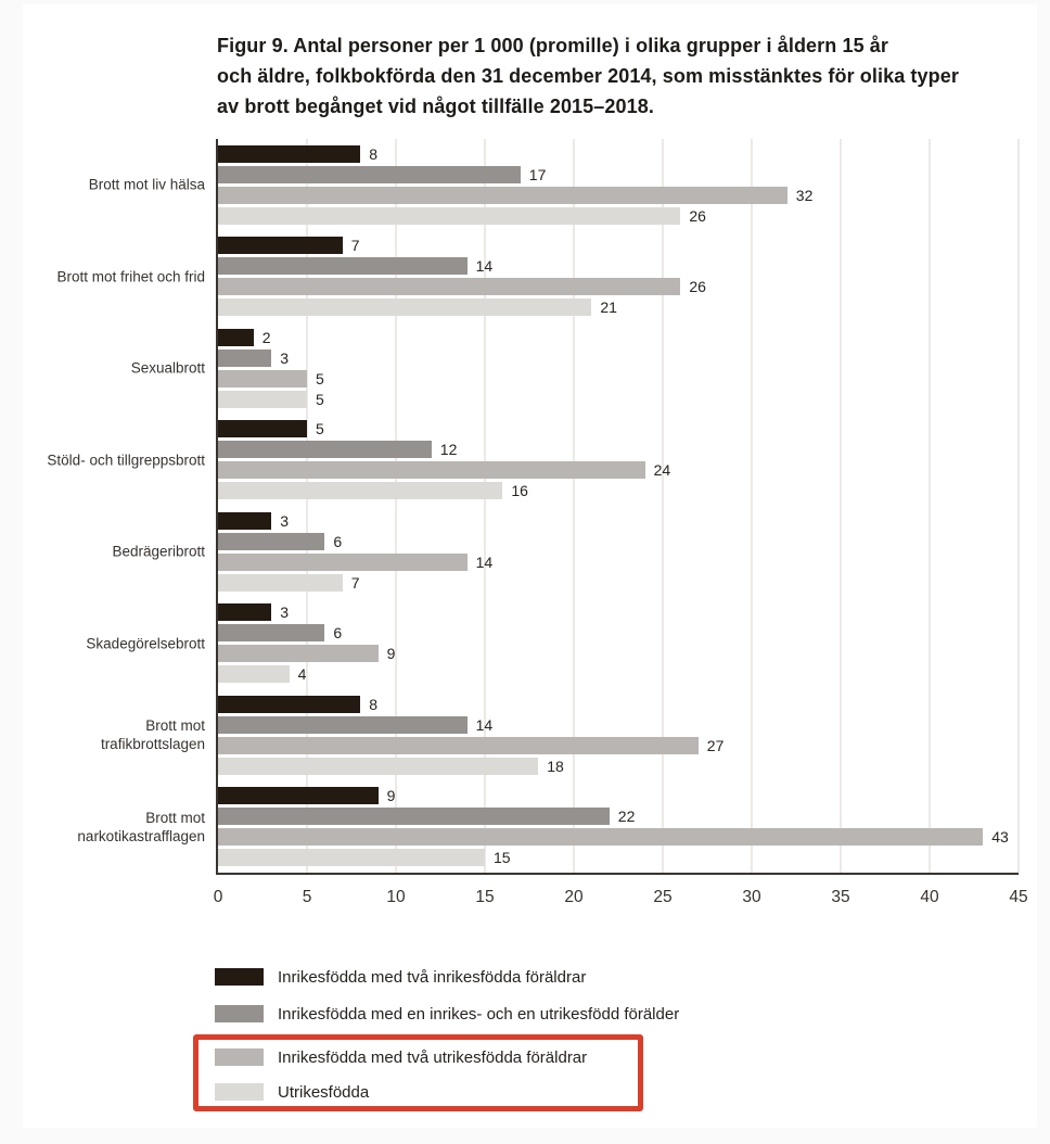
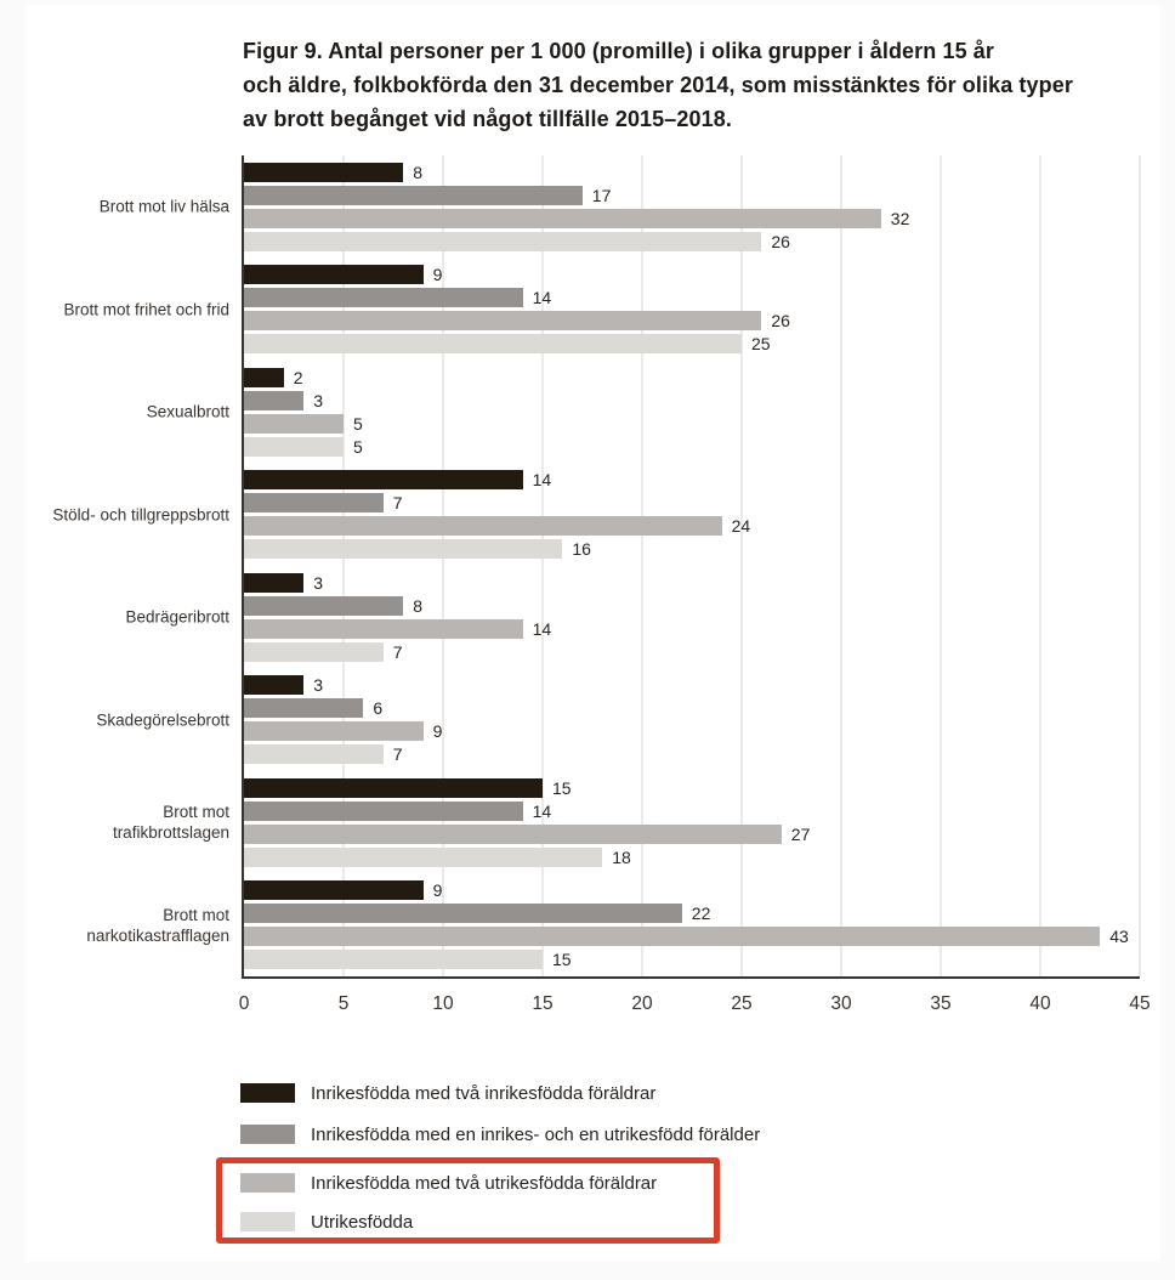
Inrikesfödda med två inrikesfödda föräldrar/Brott mot frihet och frid: 7 -> 9
Utrikesfödda/Brott mot frihet och frid: 21 -> 25
Inrikesfödda med två inrikesfödda föräldrar/Stöld- och tillgreppsbrott: 5 -> 14
Inrikesfödda med en inrikes- och en utrikesfödd förälder/Stöld- och tillgreppsbrott: 12 -> 7
Inrikesfödda med en inrikes- och en utrikesfödd förälder/Bedrägeribrott: 6 -> 8
Utrikesfödda/Skadegörelsebrott: 4 -> 7
Inrikesfödda med två inrikesfödda föräldrar/Brott mot trafikbrottslagen: 8 -> 15
